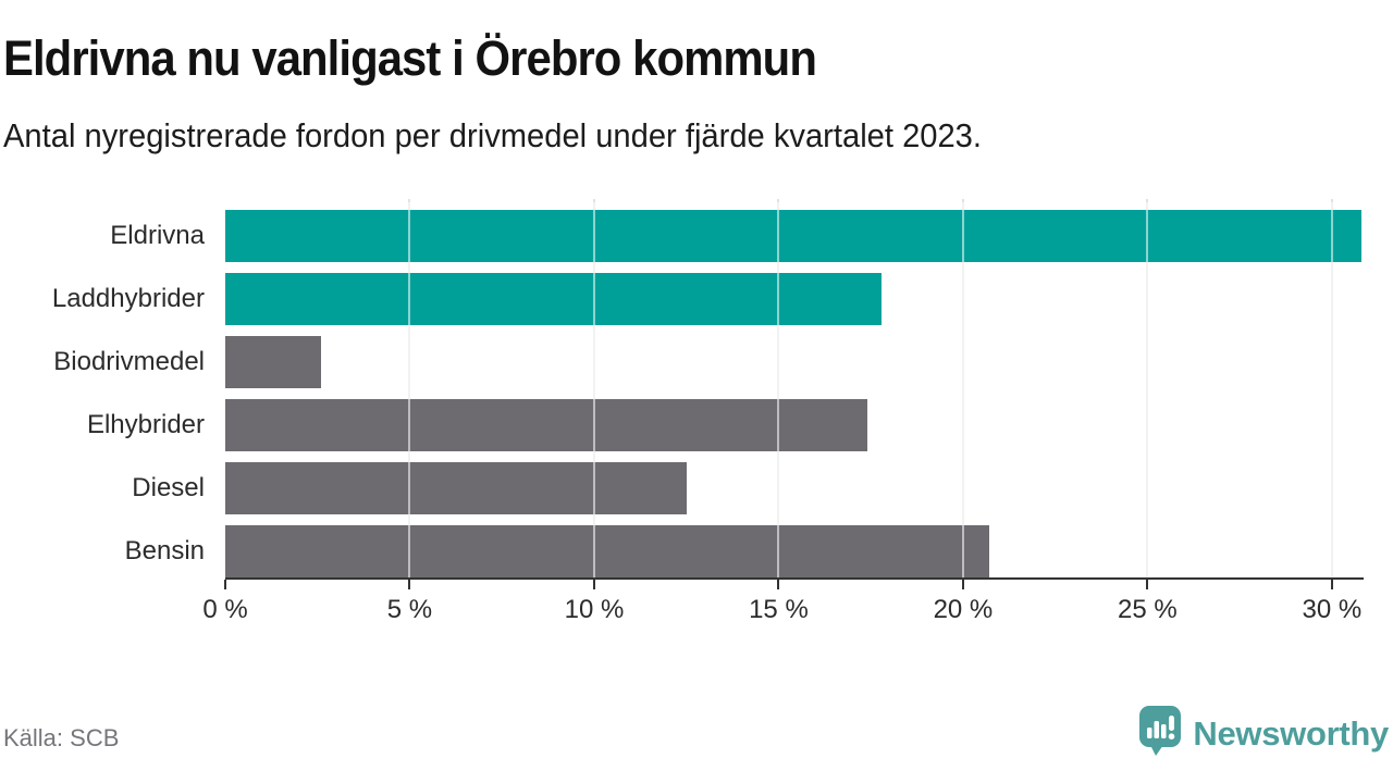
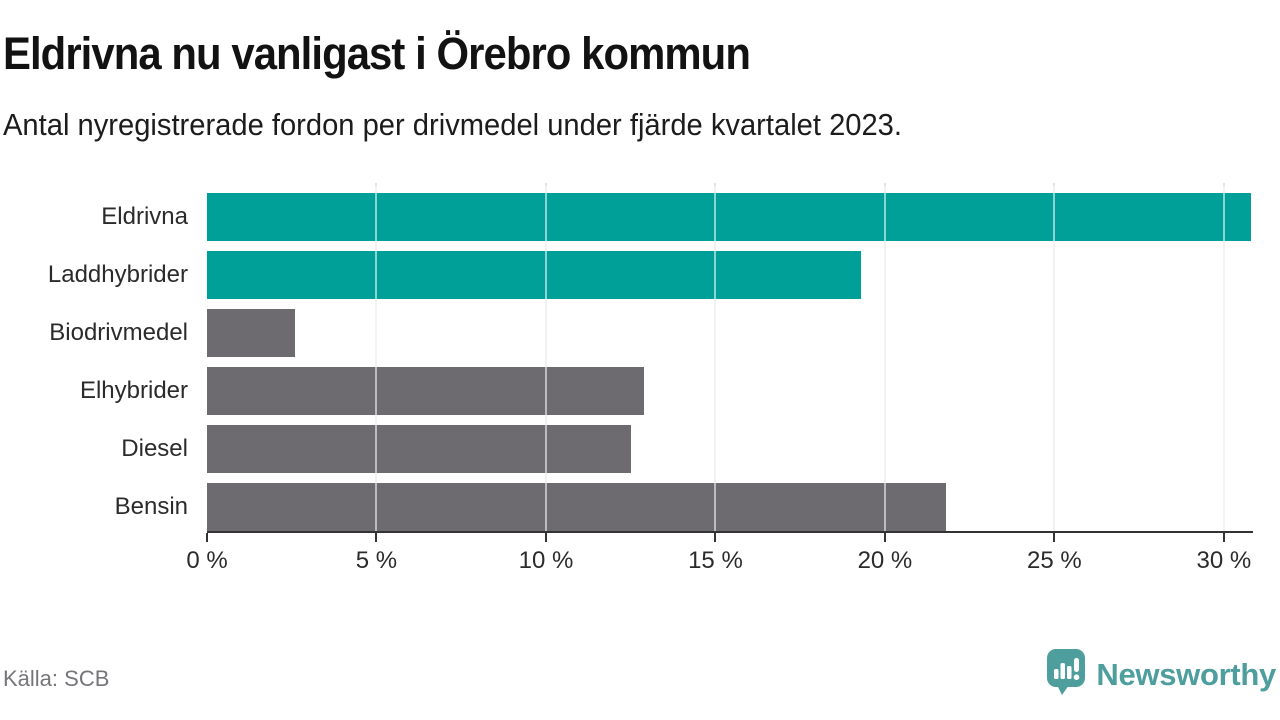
Laddhybrider: 17.8% -> 19.3%
Elhybrider: 17.4% -> 12.9%
Bensin: 20.7% -> 21.8%
